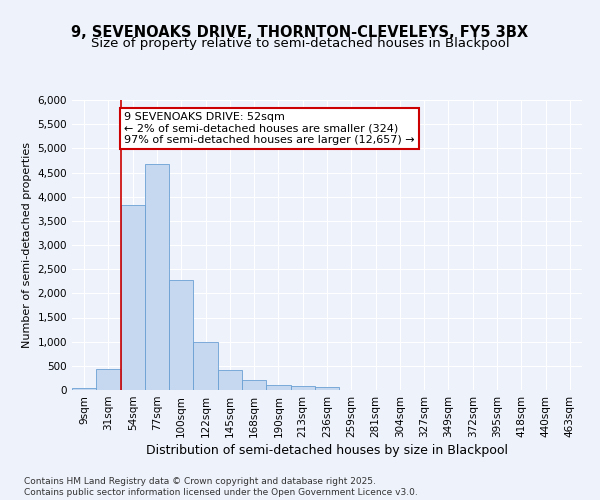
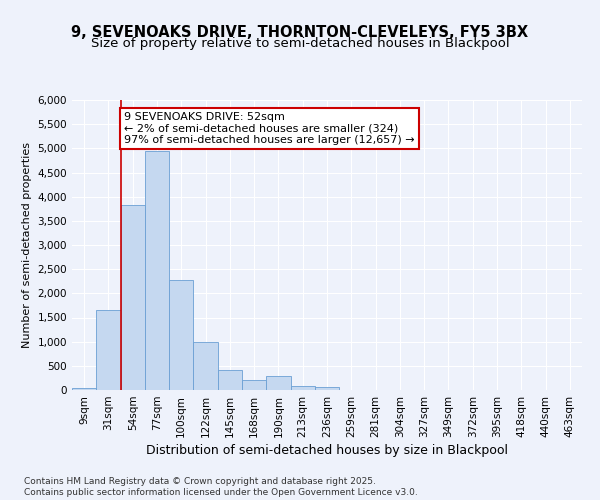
31sqm: 430 -> 1,650
77sqm: 4,680 -> 4,950
190sqm: 100 -> 300
